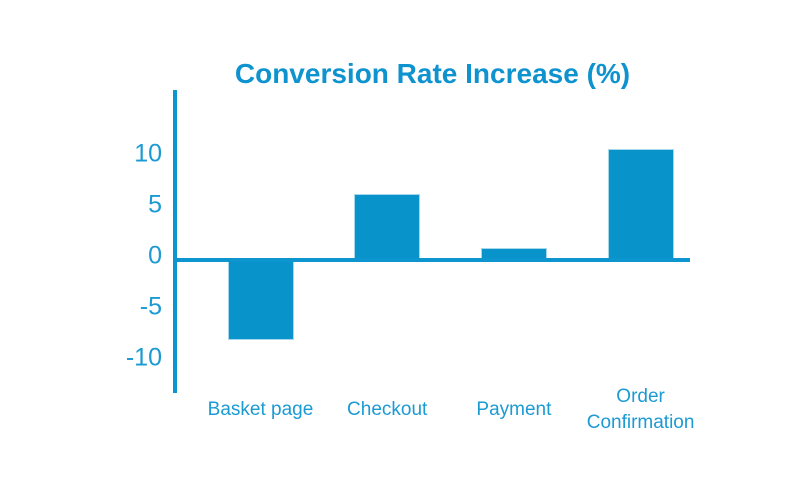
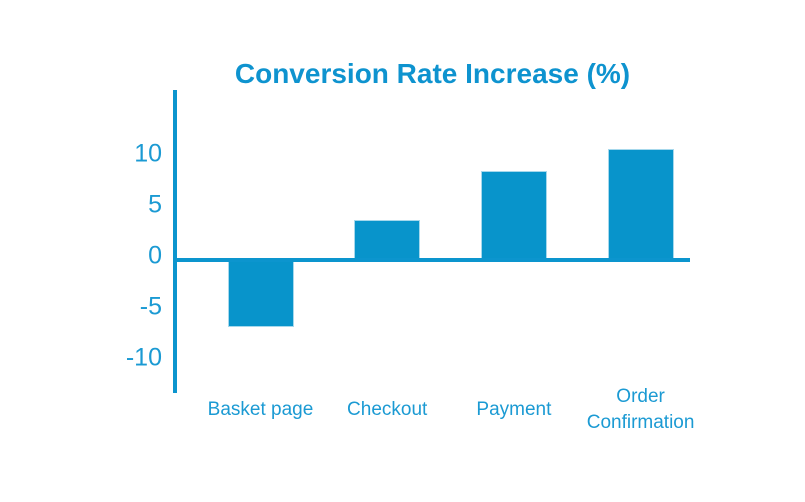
Basket page: -7.8 -> -6.6
Checkout: 6.5 -> 3.9
Payment: 1.2 -> 8.7
